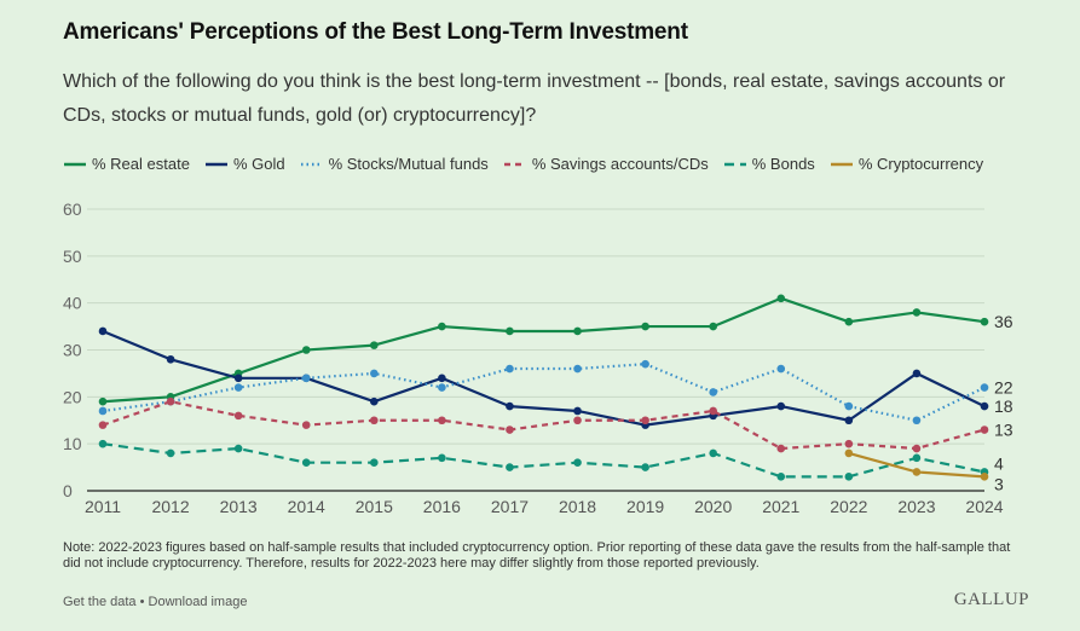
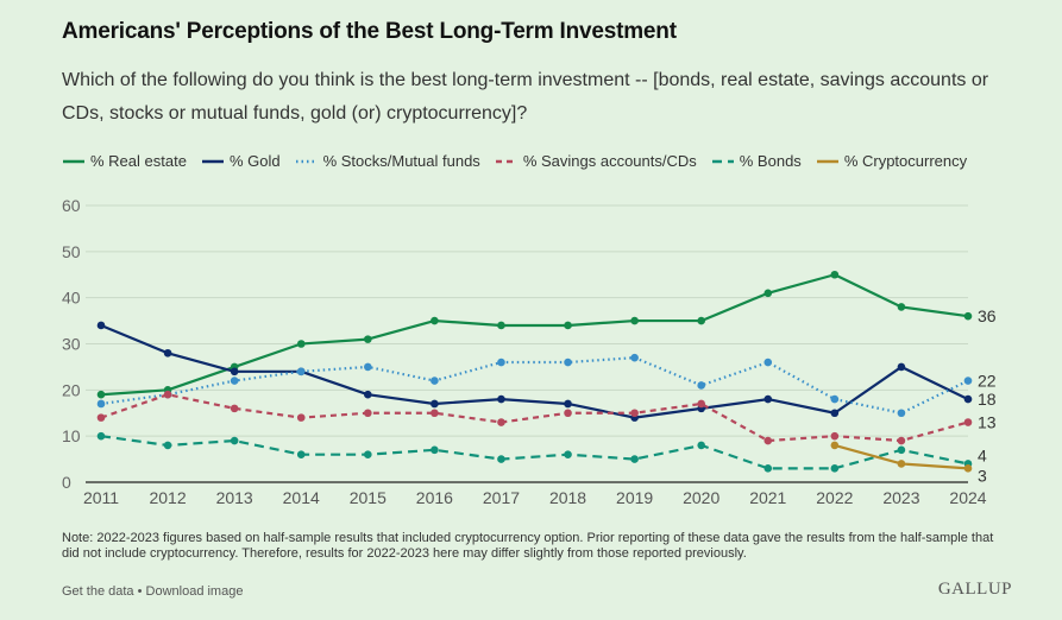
% Gold/2016: 24 -> 17
% Real estate/2022: 36 -> 45
